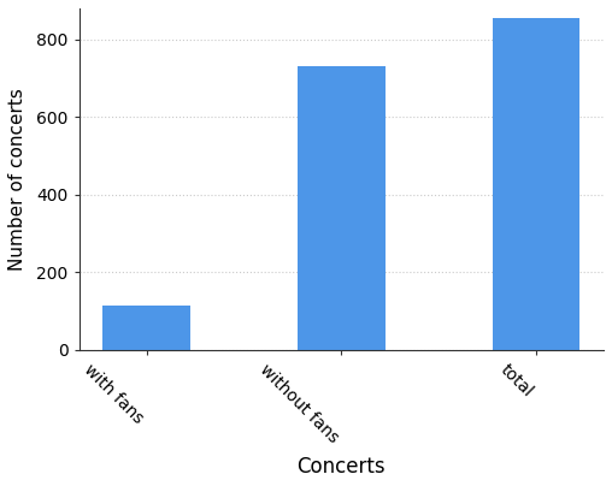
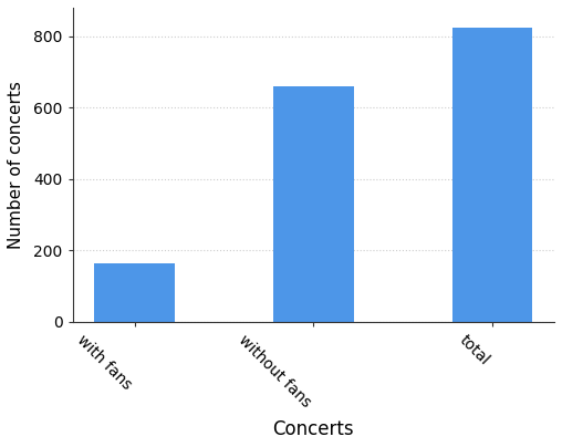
with fans: 115 -> 165
without fans: 730 -> 660
total: 855 -> 825
